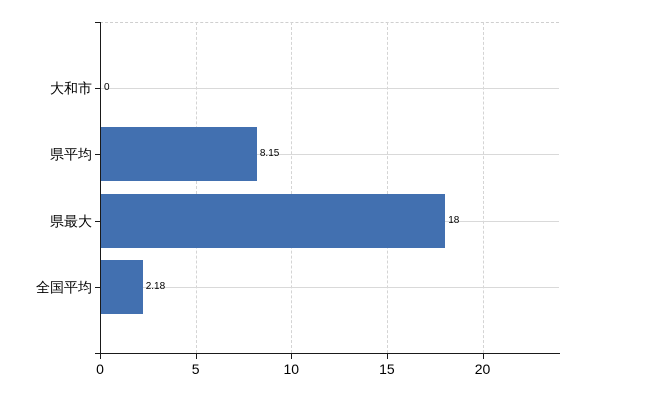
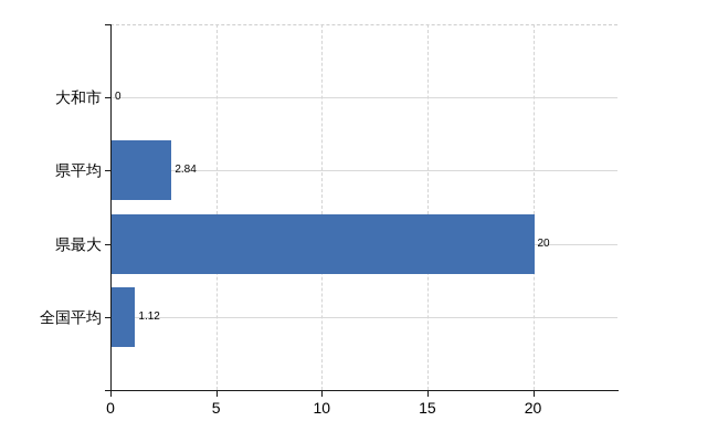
県平均: 8.15 -> 2.84
県最大: 18 -> 20
全国平均: 2.18 -> 1.12
